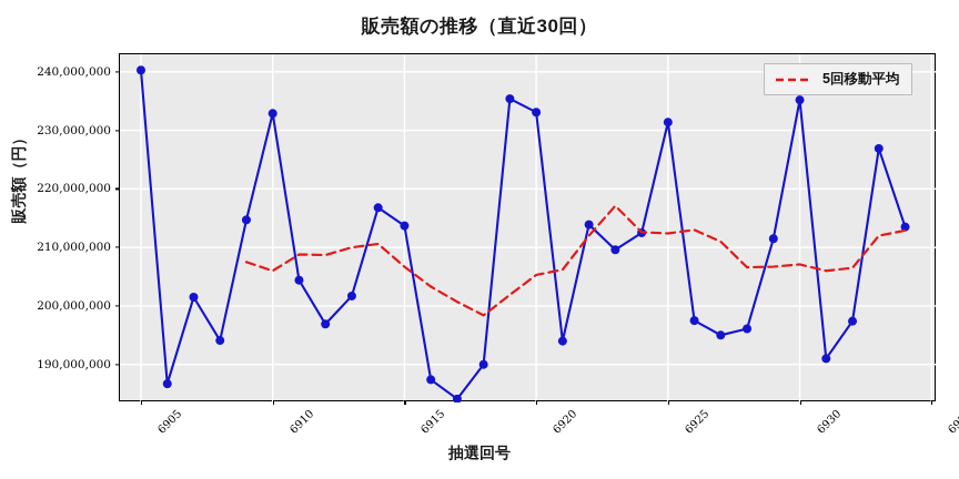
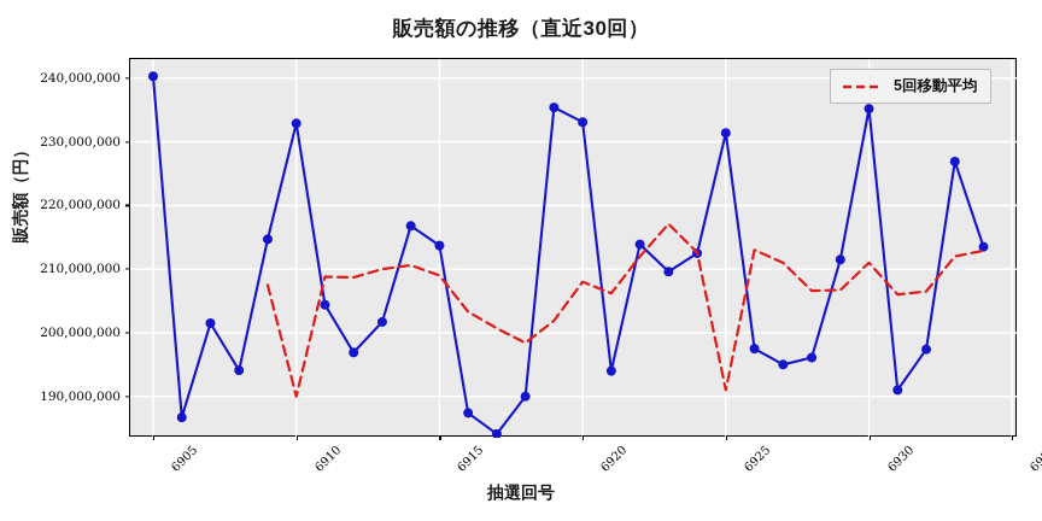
5回移動平均/6910: 206000000 -> 190000000
5回移動平均/6915: 207000000 -> 209000000
5回移動平均/6920: 205000000 -> 208000000
5回移動平均/6925: 212000000 -> 191000000
5回移動平均/6930: 207000000 -> 211000000
